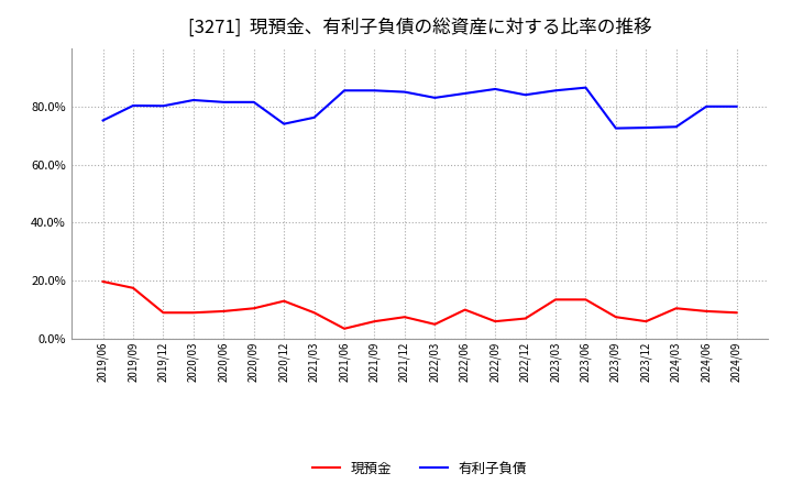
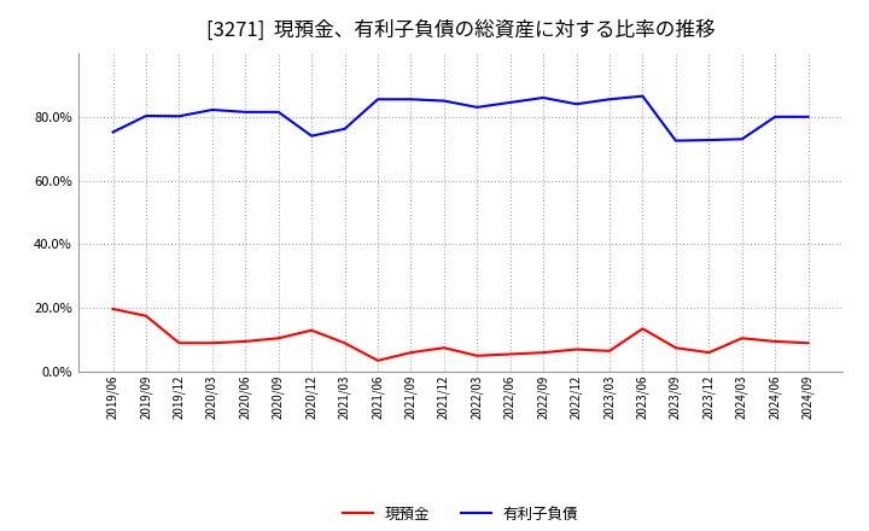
現預金/2022/06: 10.0% -> 5.5%
現預金/2023/03: 13.5% -> 6.5%
